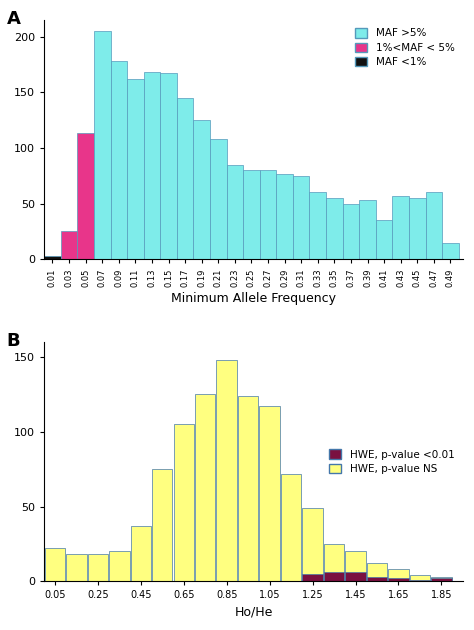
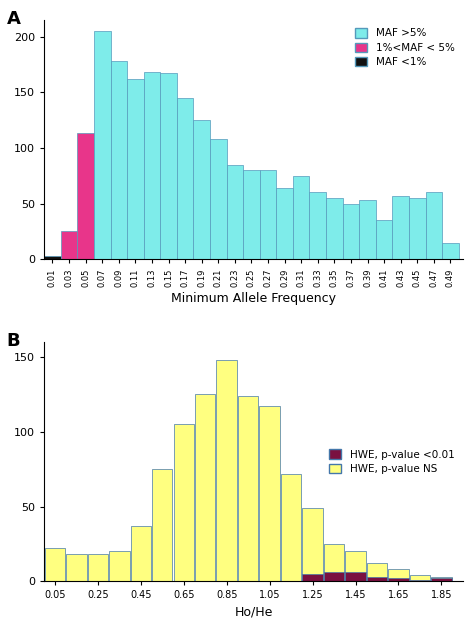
0.29: 77 -> 64
